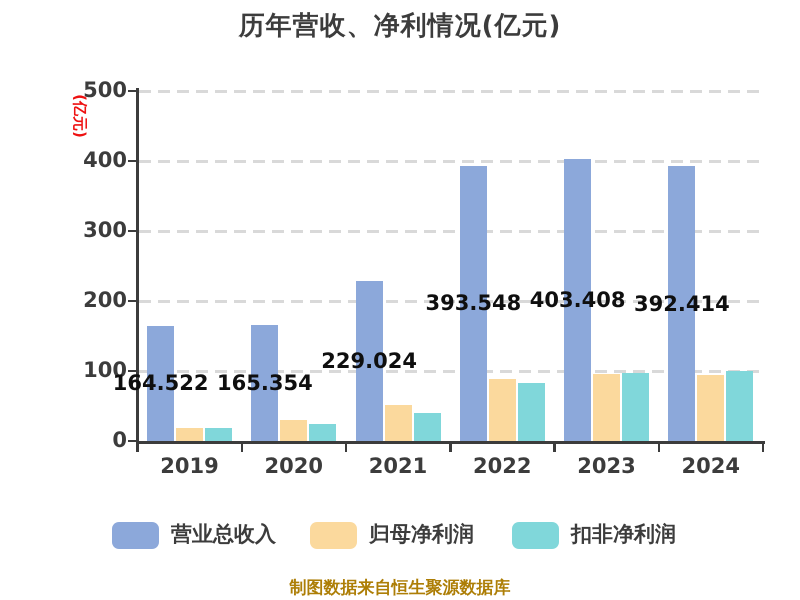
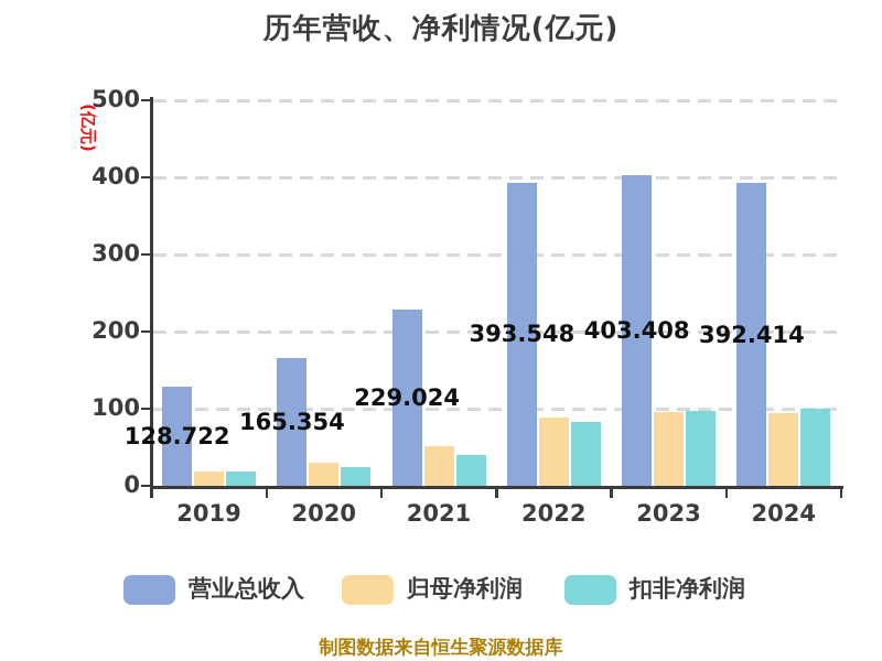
营业总收入/2019: 164.522 -> 128.722
